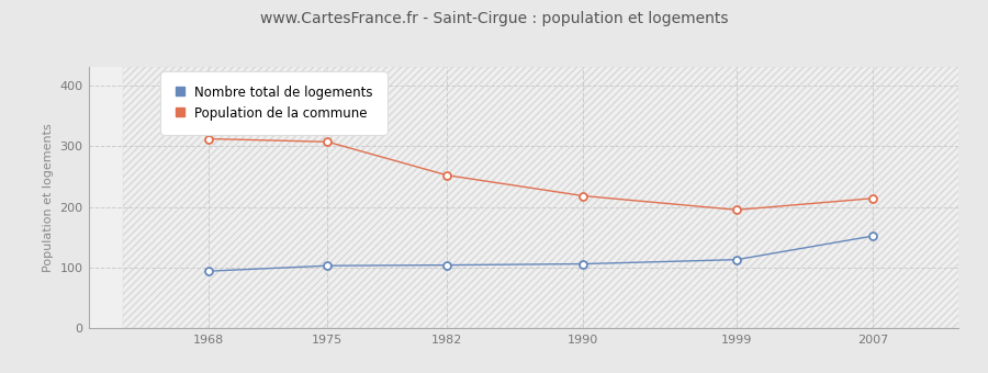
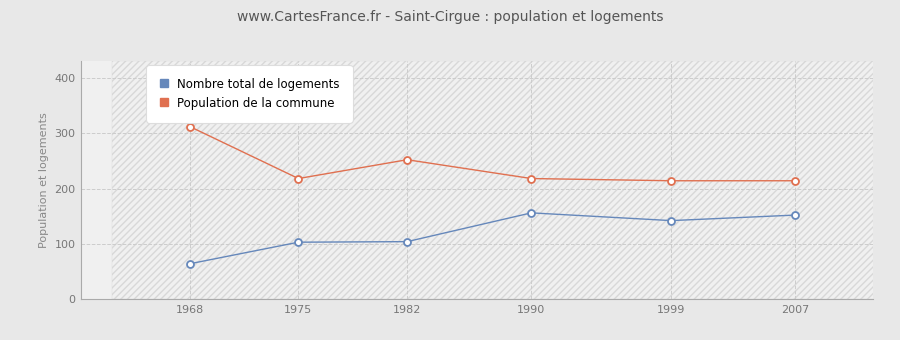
Nombre total de logements/1968: 94 -> 64
Population de la commune/1975: 307 -> 218
Nombre total de logements/1990: 106 -> 156
Nombre total de logements/1999: 113 -> 142
Population de la commune/1999: 195 -> 214
